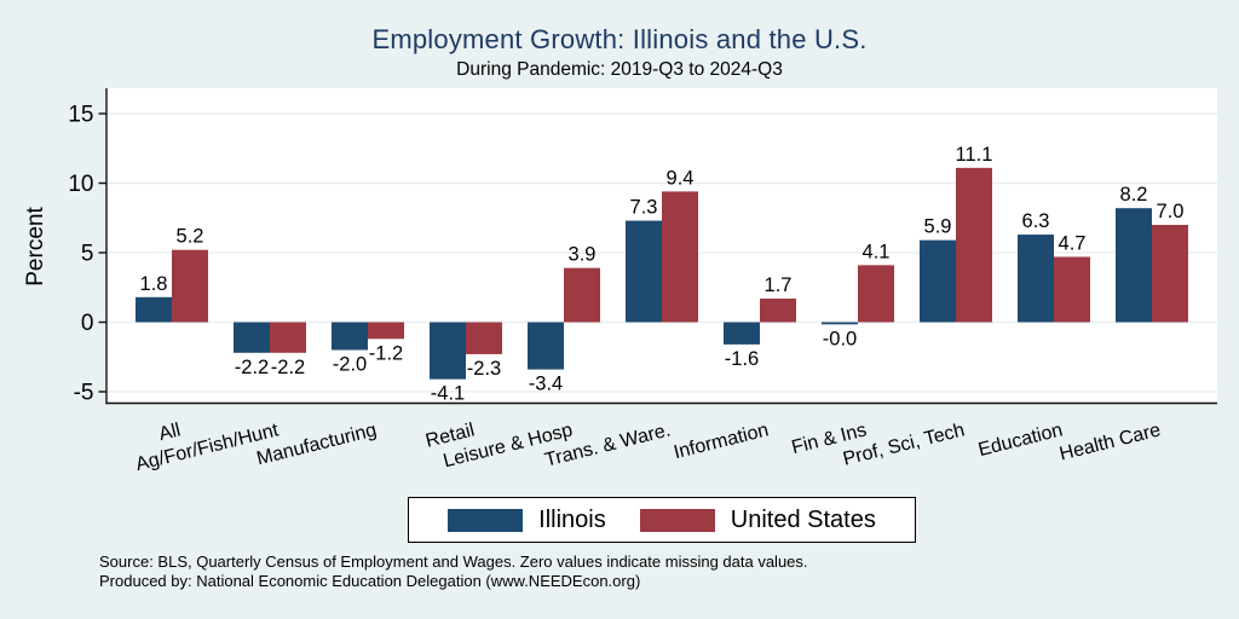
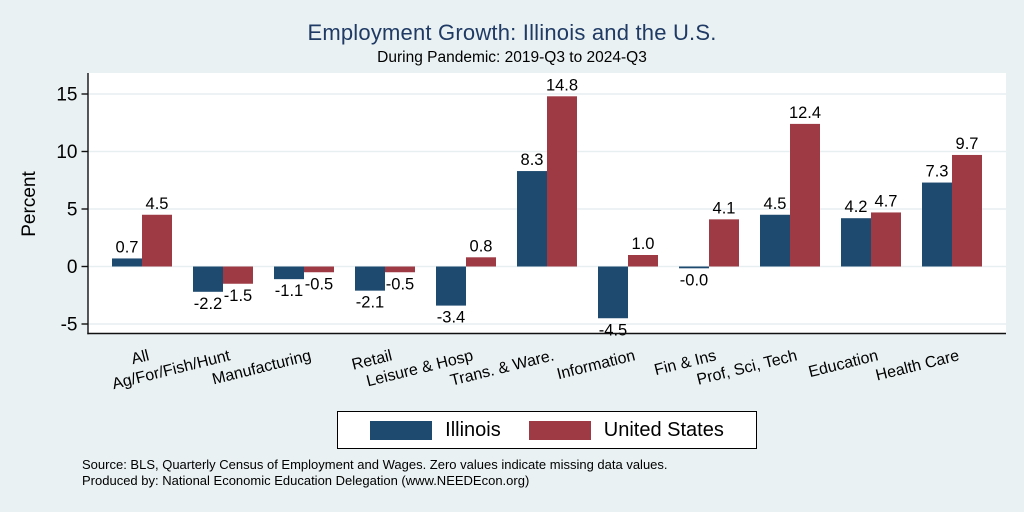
Illinois/All: 1.8 -> 0.7
United States/All: 5.2 -> 4.5
United States/Ag/For/Fish/Hunt: -2.2 -> -1.5
Illinois/Manufacturing: -2.0 -> -1.1
United States/Manufacturing: -1.2 -> -0.5
Illinois/Retail: -4.1 -> -2.1
United States/Retail: -2.3 -> -0.5
United States/Leisure & Hosp: 3.9 -> 0.8
Illinois/Trans. & Ware.: 7.3 -> 8.3
United States/Trans. & Ware.: 9.4 -> 14.8
Illinois/Information: -1.6 -> -4.5
United States/Information: 1.7 -> 1.0
Illinois/Prof, Sci, Tech: 5.9 -> 4.5
United States/Prof, Sci, Tech: 11.1 -> 12.4
Illinois/Education: 6.3 -> 4.2
Illinois/Health Care: 8.2 -> 7.3
United States/Health Care: 7.0 -> 9.7
